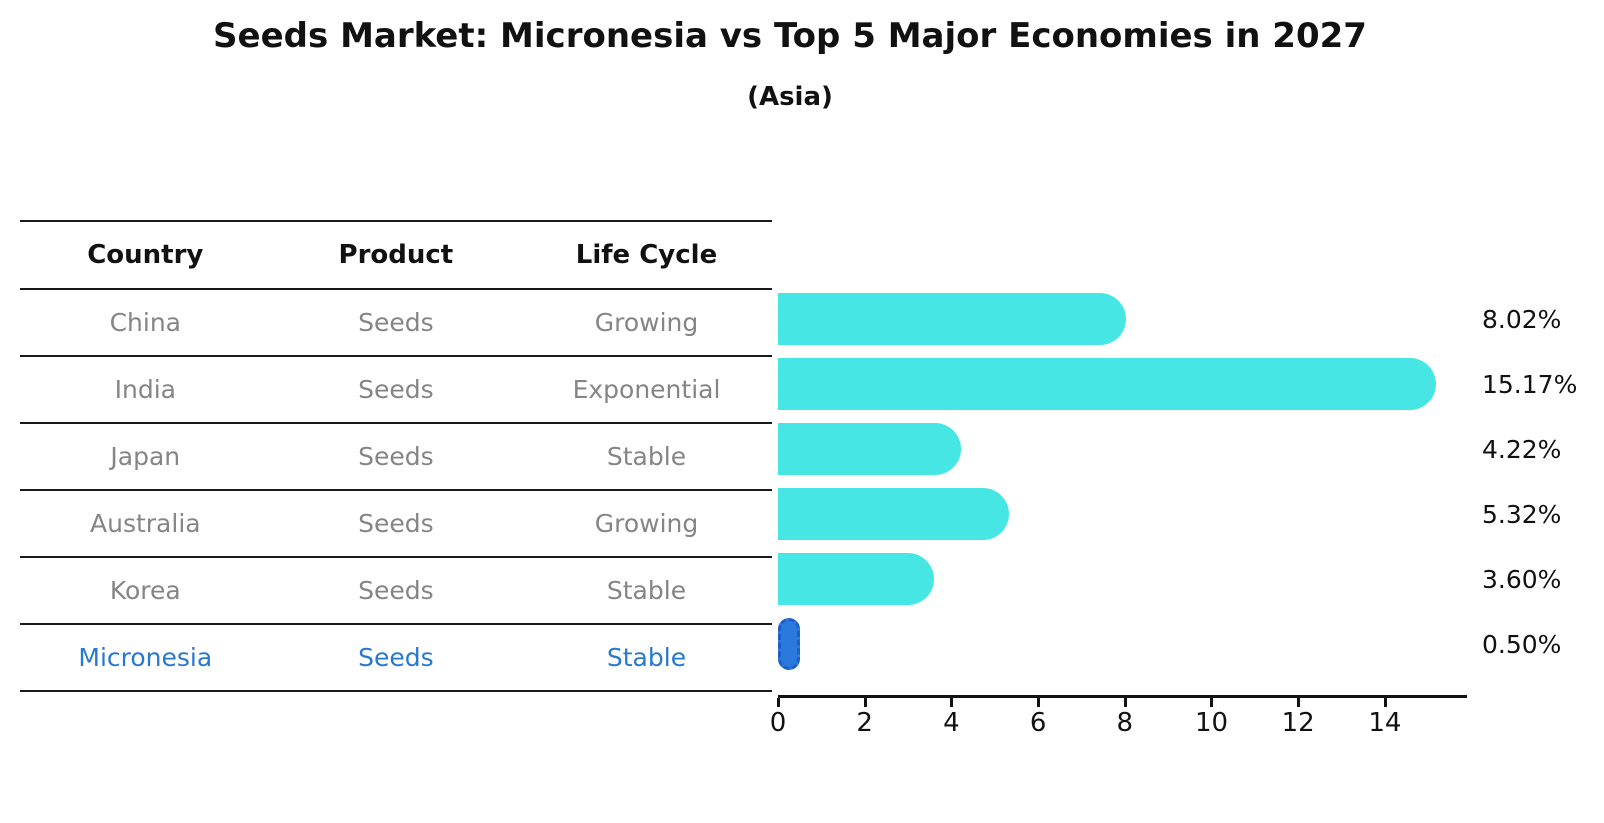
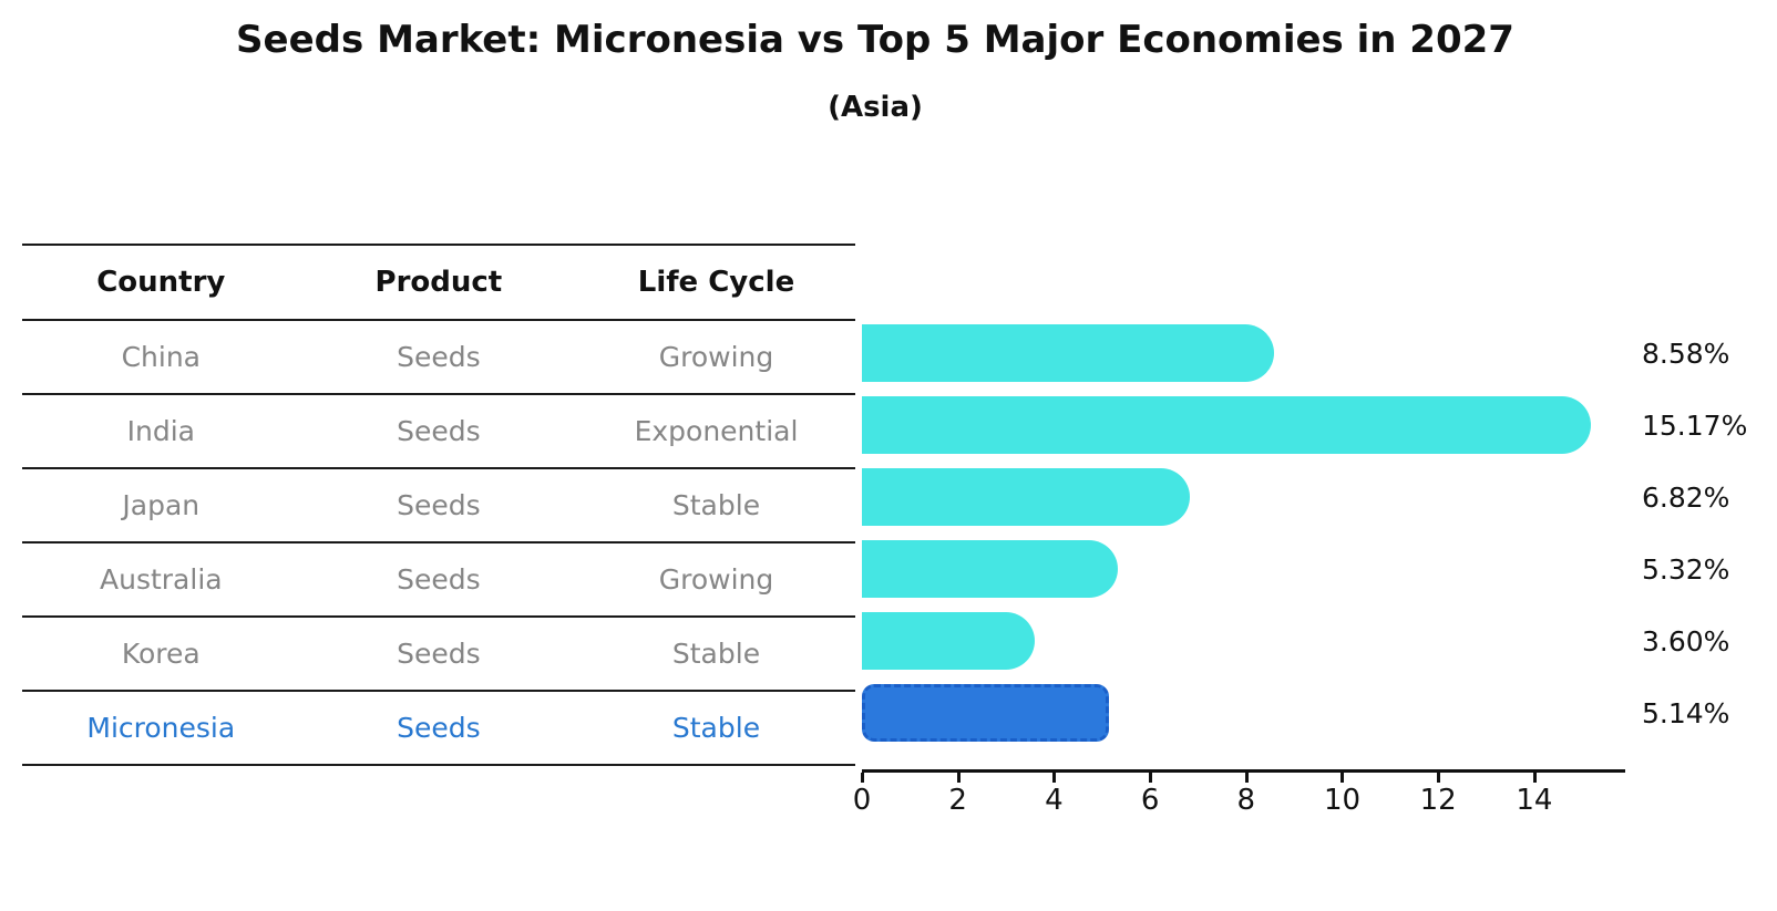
China: 8.02% -> 8.58%
Japan: 4.22% -> 6.82%
Micronesia: 0.50% -> 5.14%
